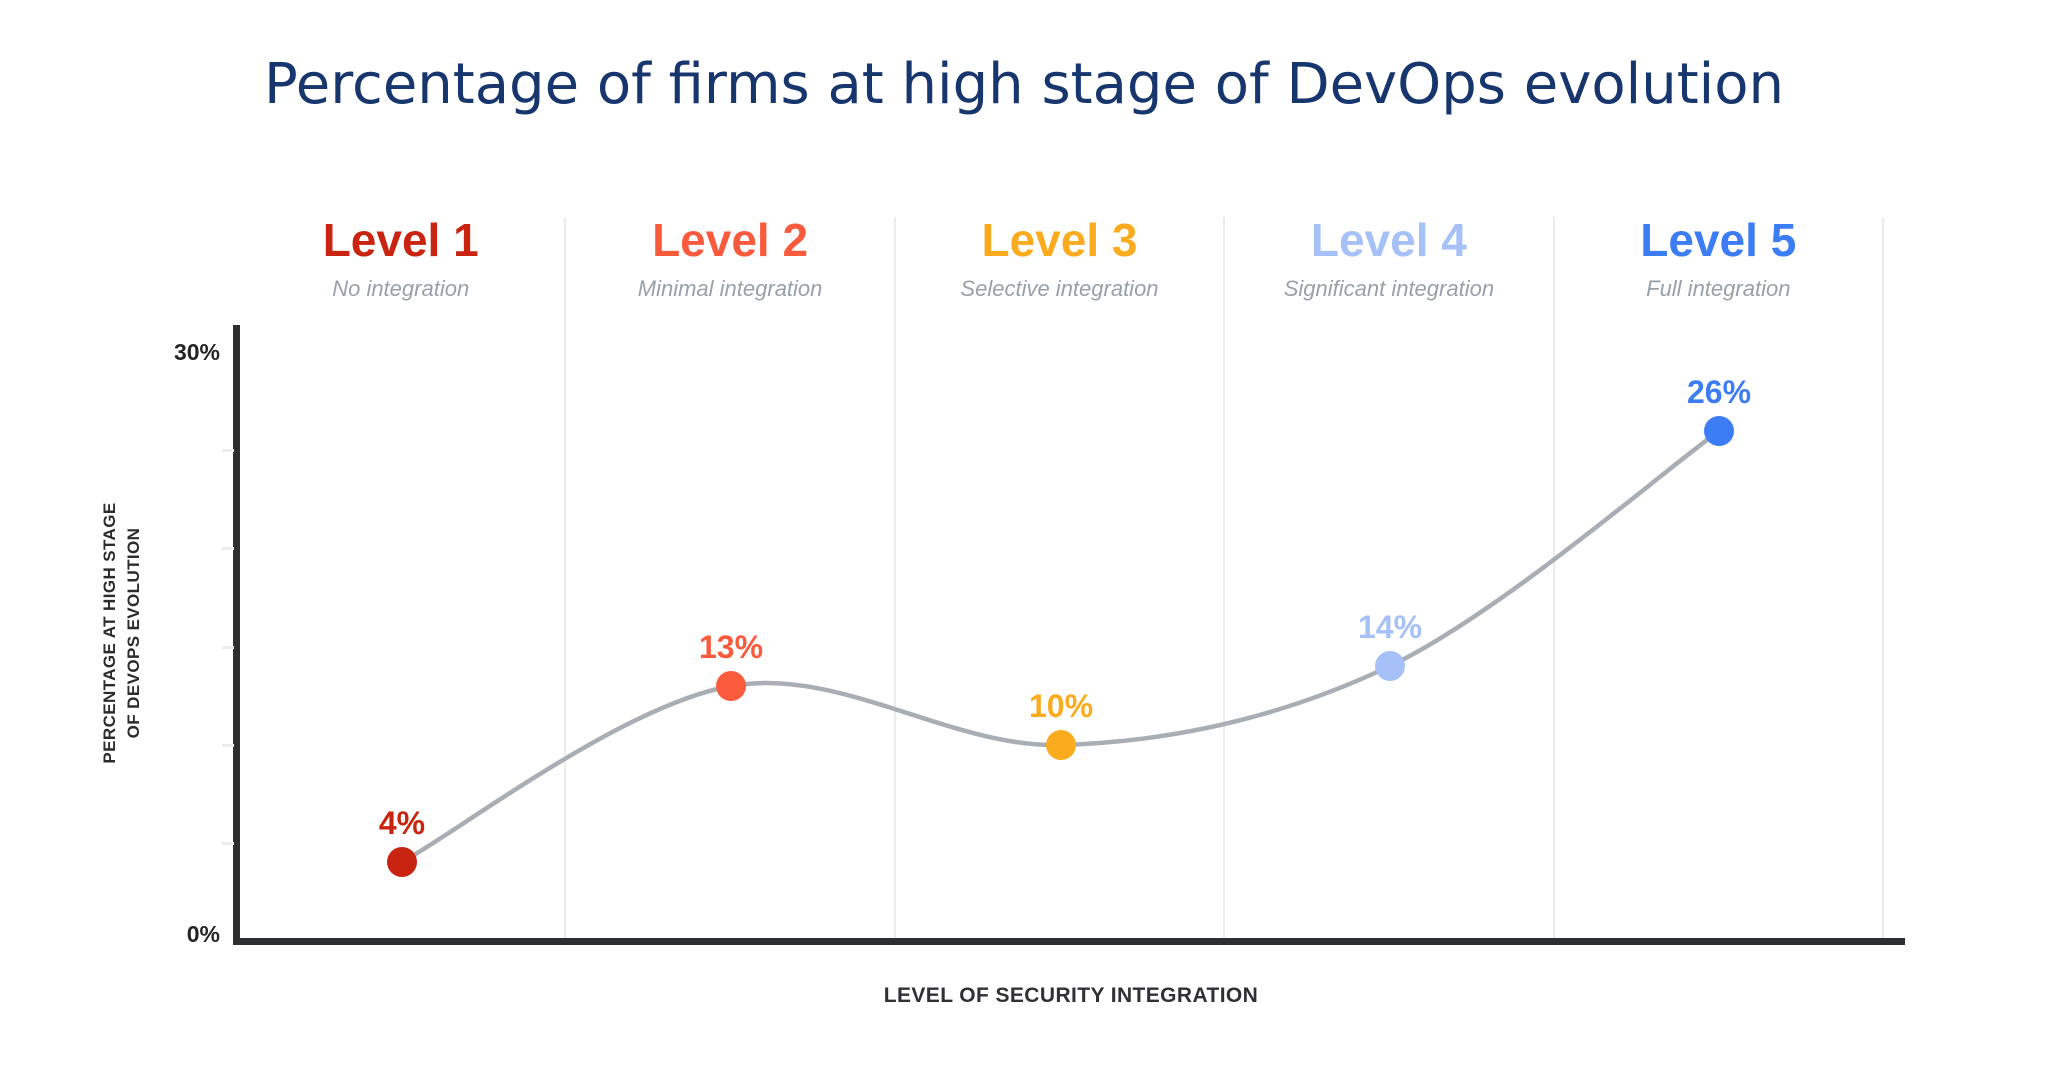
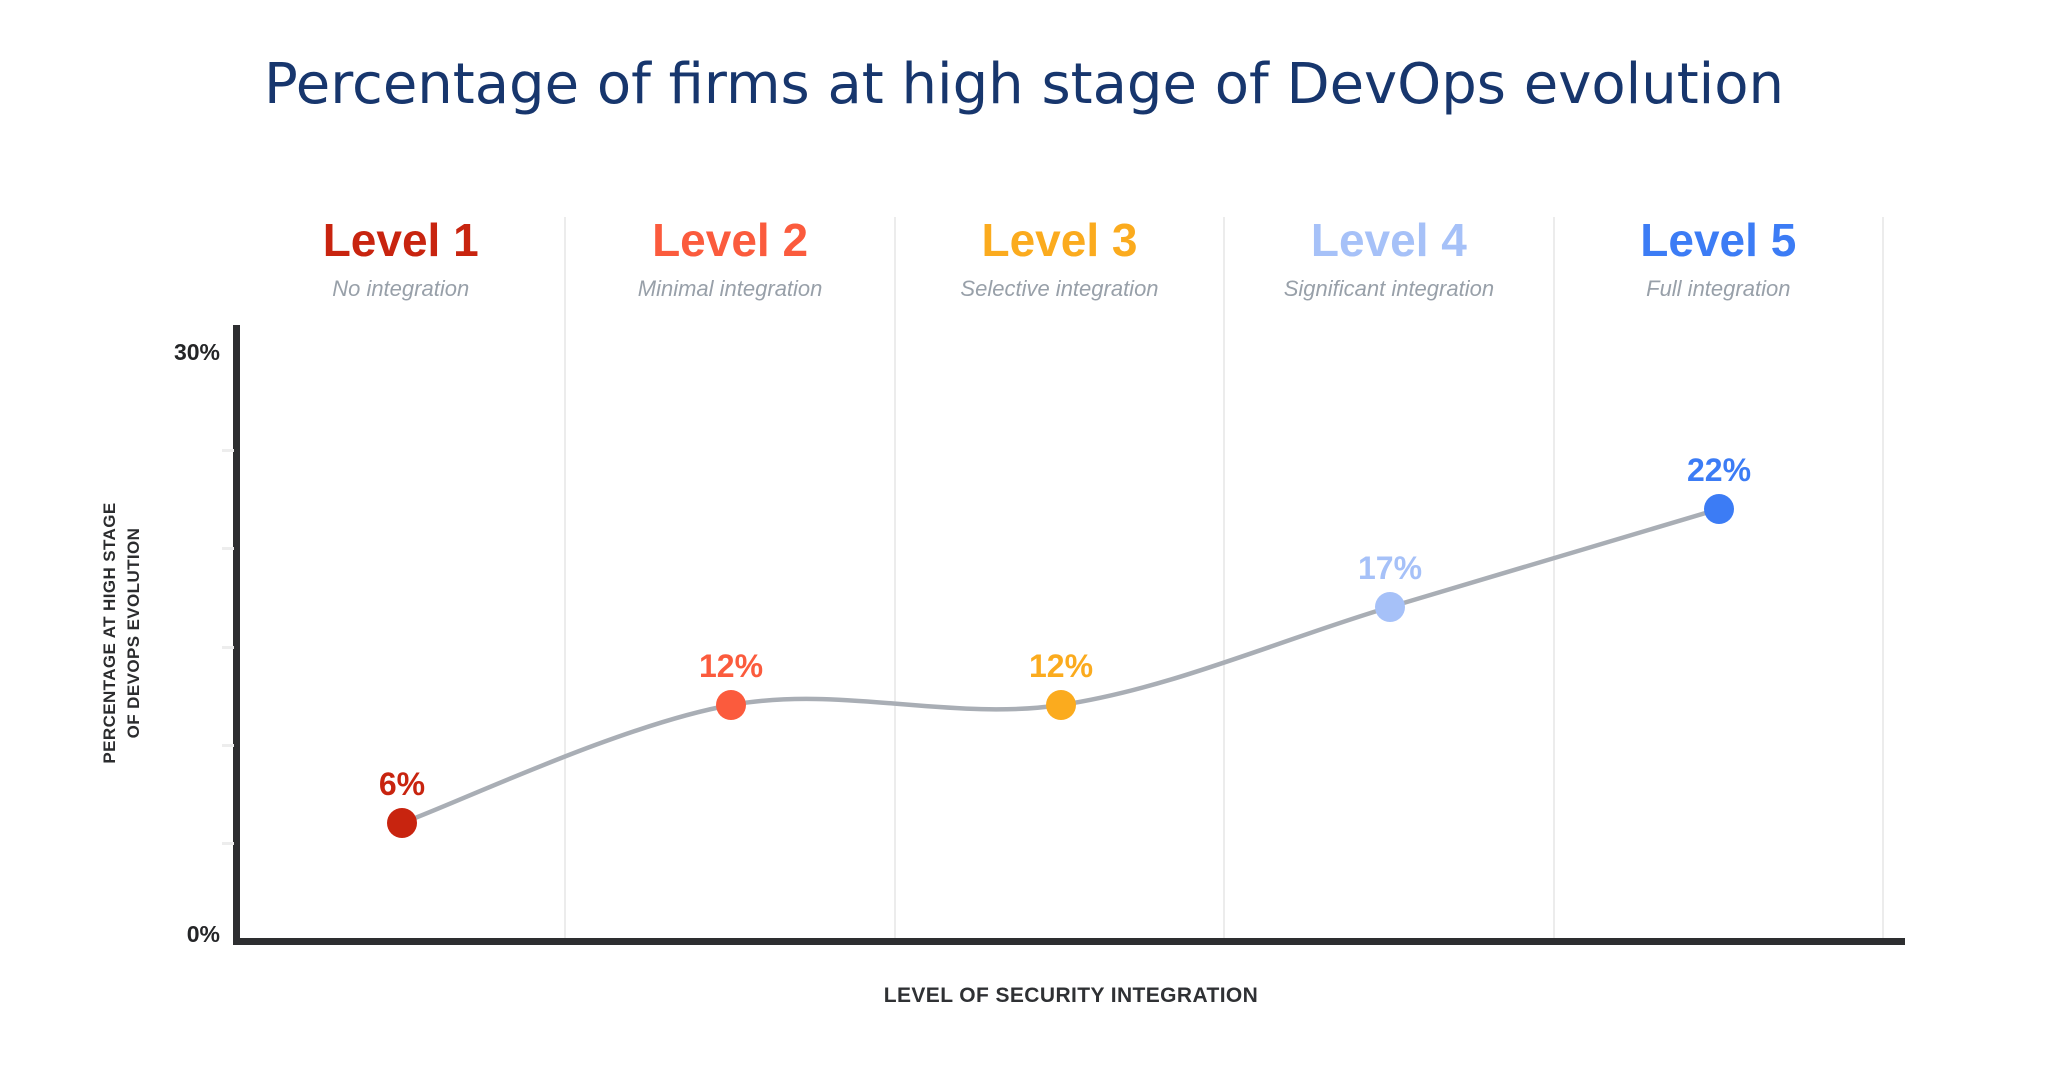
Level 1: 4% -> 6%
Level 2: 13% -> 12%
Level 3: 10% -> 12%
Level 4: 14% -> 17%
Level 5: 26% -> 22%
